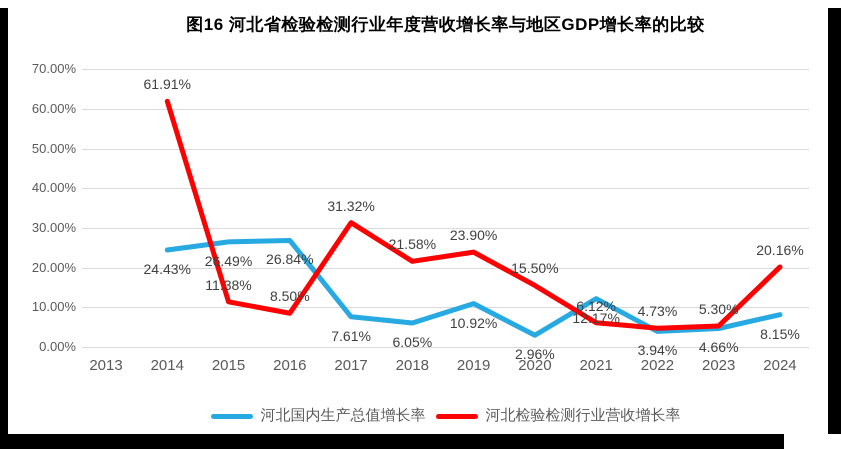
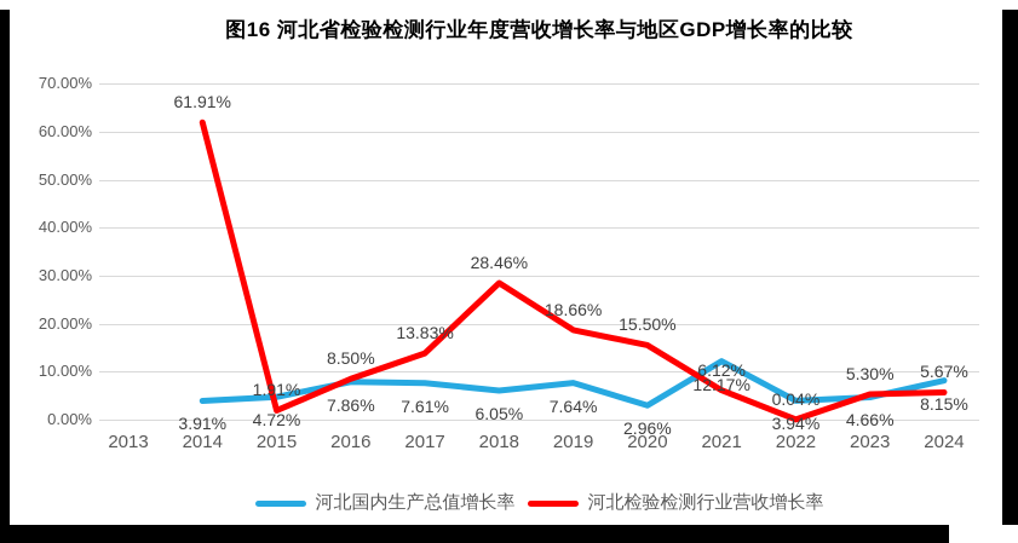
河北国内生产总值增长率/2014: 24.43% -> 3.91%
河北国内生产总值增长率/2015: 26.49% -> 4.72%
河北检验检测行业营收增长率/2015: 11.38% -> 1.91%
河北国内生产总值增长率/2016: 26.84% -> 7.86%
河北检验检测行业营收增长率/2017: 31.32% -> 13.83%
河北检验检测行业营收增长率/2018: 21.58% -> 28.46%
河北国内生产总值增长率/2019: 10.92% -> 7.64%
河北检验检测行业营收增长率/2019: 23.90% -> 18.66%
河北检验检测行业营收增长率/2022: 4.73% -> 0.04%
河北检验检测行业营收增长率/2024: 20.16% -> 5.67%
